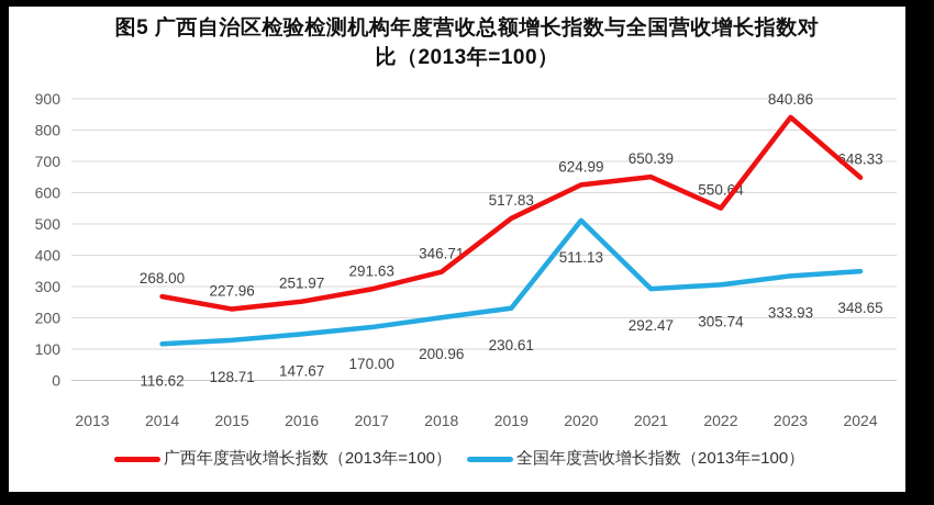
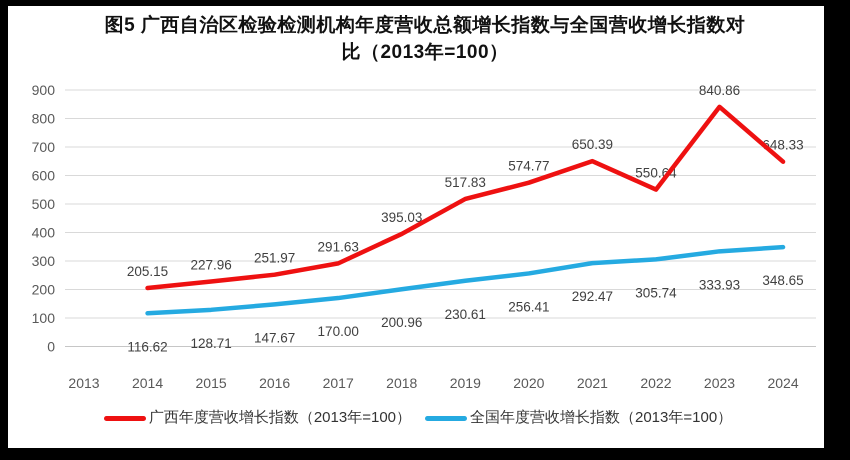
广西年度营收增长指数（2013年=100）/2014: 268.00 -> 205.15
广西年度营收增长指数（2013年=100）/2018: 346.71 -> 395.03
广西年度营收增长指数（2013年=100）/2020: 624.99 -> 574.77
全国年度营收增长指数（2013年=100）/2020: 511.13 -> 256.41
